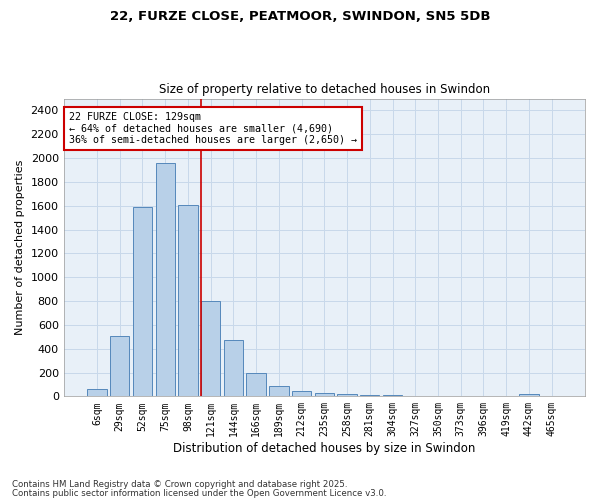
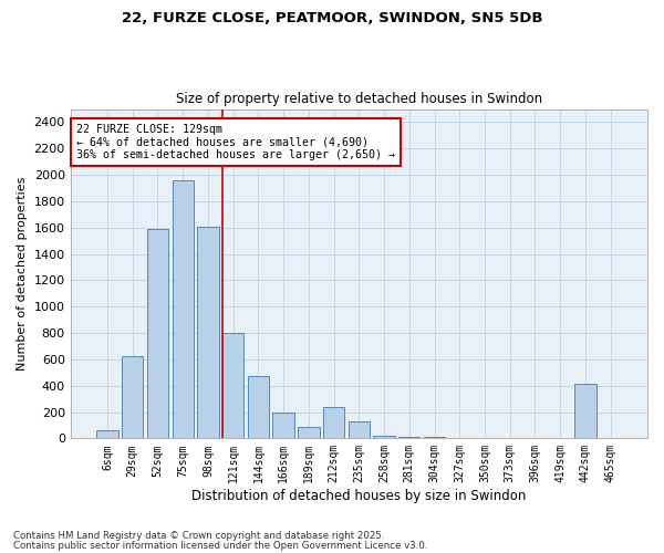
29sqm: 510 -> 620
212sqm: 40 -> 240
235sqm: 20 -> 130
442sqm: 20 -> 410
